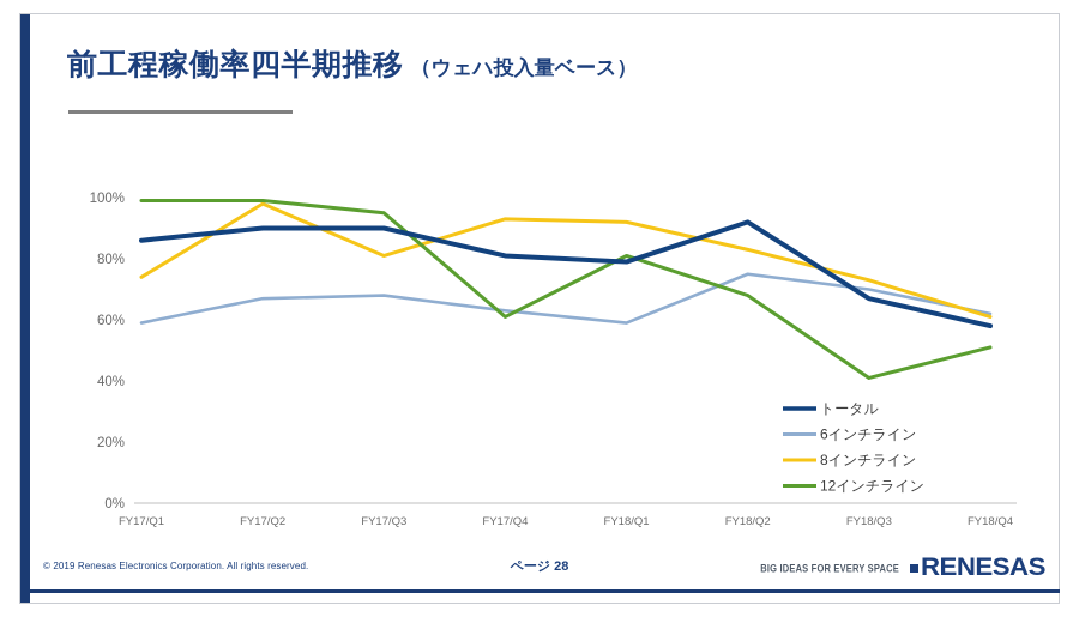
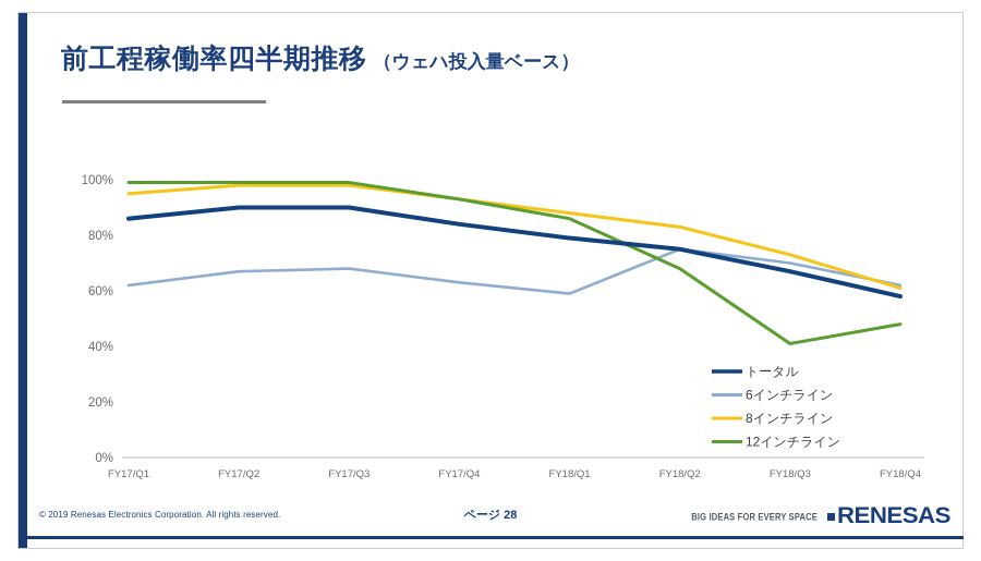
6インチライン/FY17/Q1: 59% -> 62%
8インチライン/FY17/Q1: 74% -> 95%
8インチライン/FY17/Q3: 81% -> 98%
12インチライン/FY17/Q3: 95% -> 99%
トータル/FY17/Q4: 81% -> 84%
12インチライン/FY17/Q4: 61% -> 93%
8インチライン/FY18/Q1: 92% -> 88%
12インチライン/FY18/Q1: 81% -> 86%
トータル/FY18/Q2: 92% -> 75%
12インチライン/FY18/Q4: 51% -> 48%
